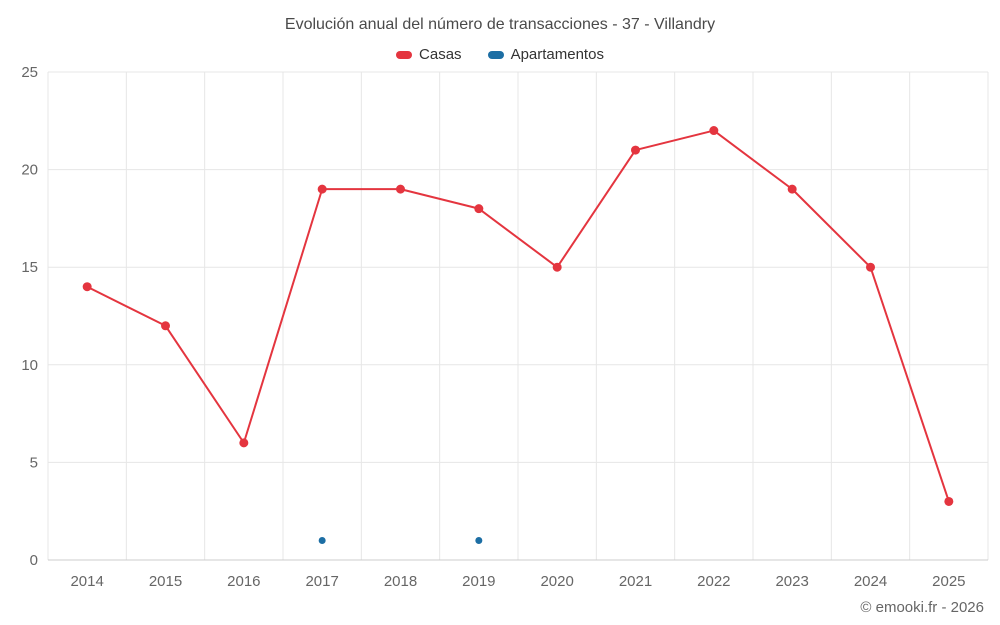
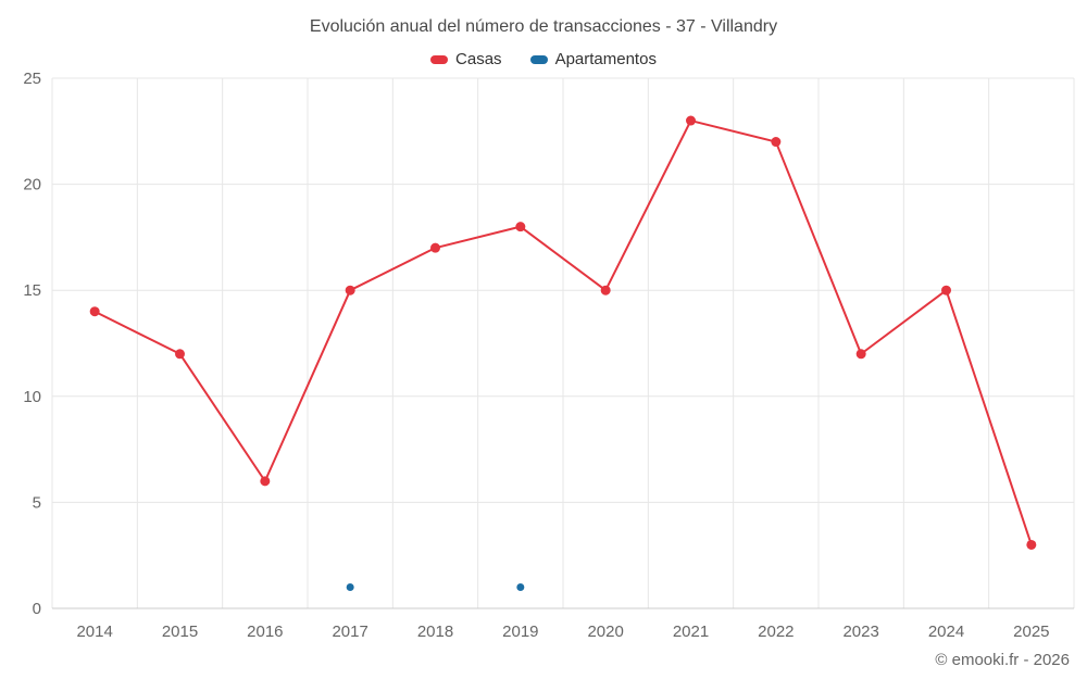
Casas/2017: 19 -> 15
Casas/2018: 19 -> 17
Casas/2021: 21 -> 23
Casas/2023: 19 -> 12
